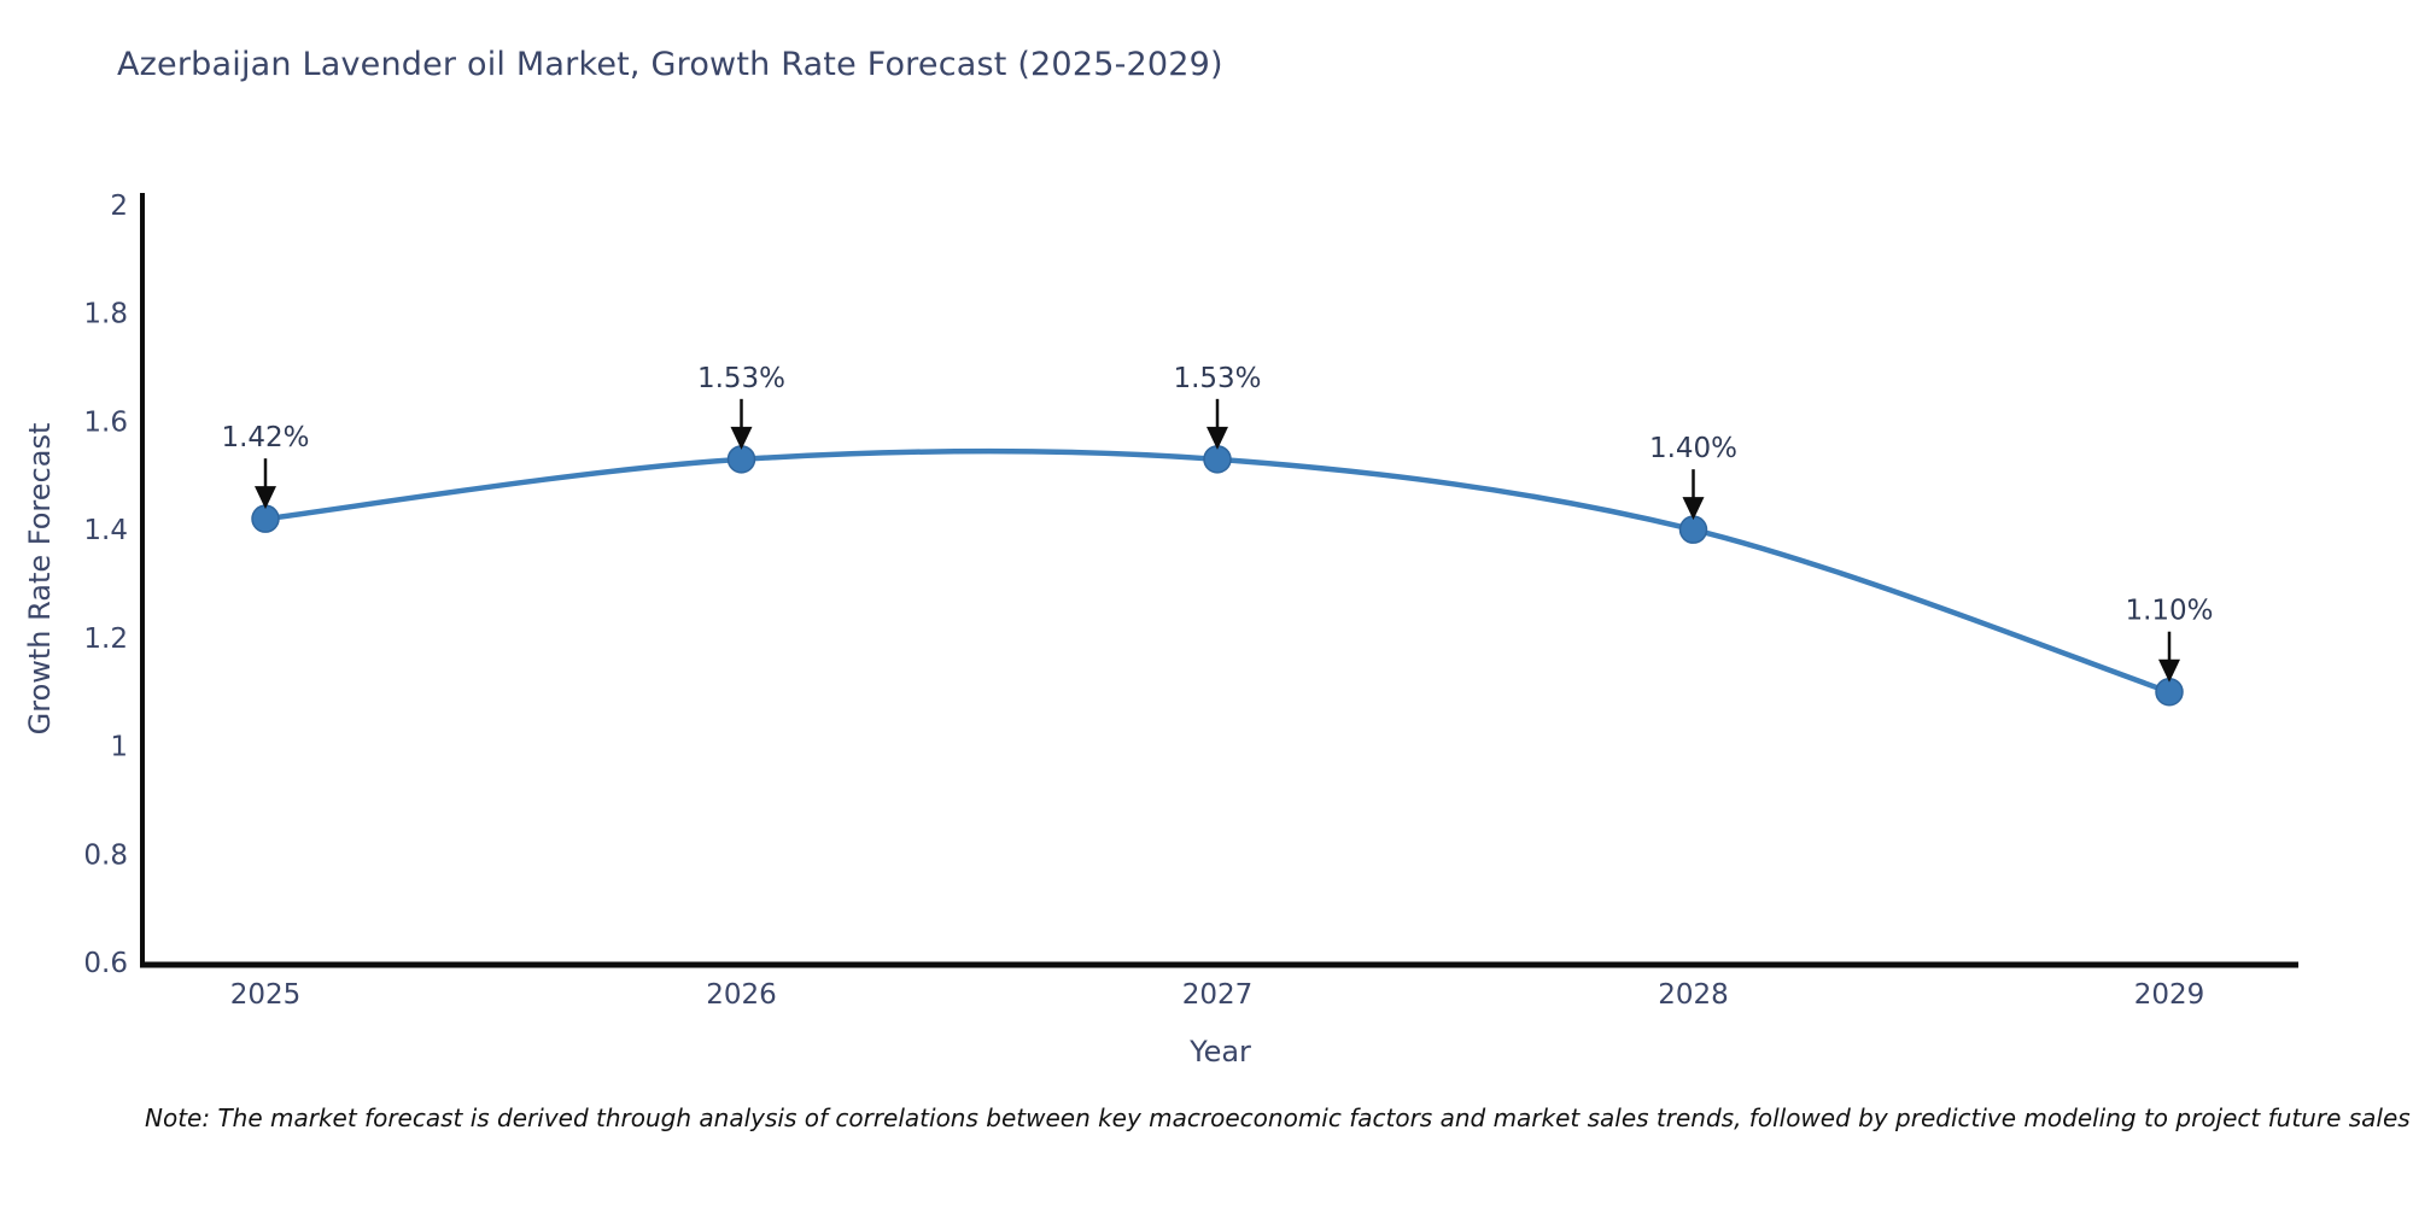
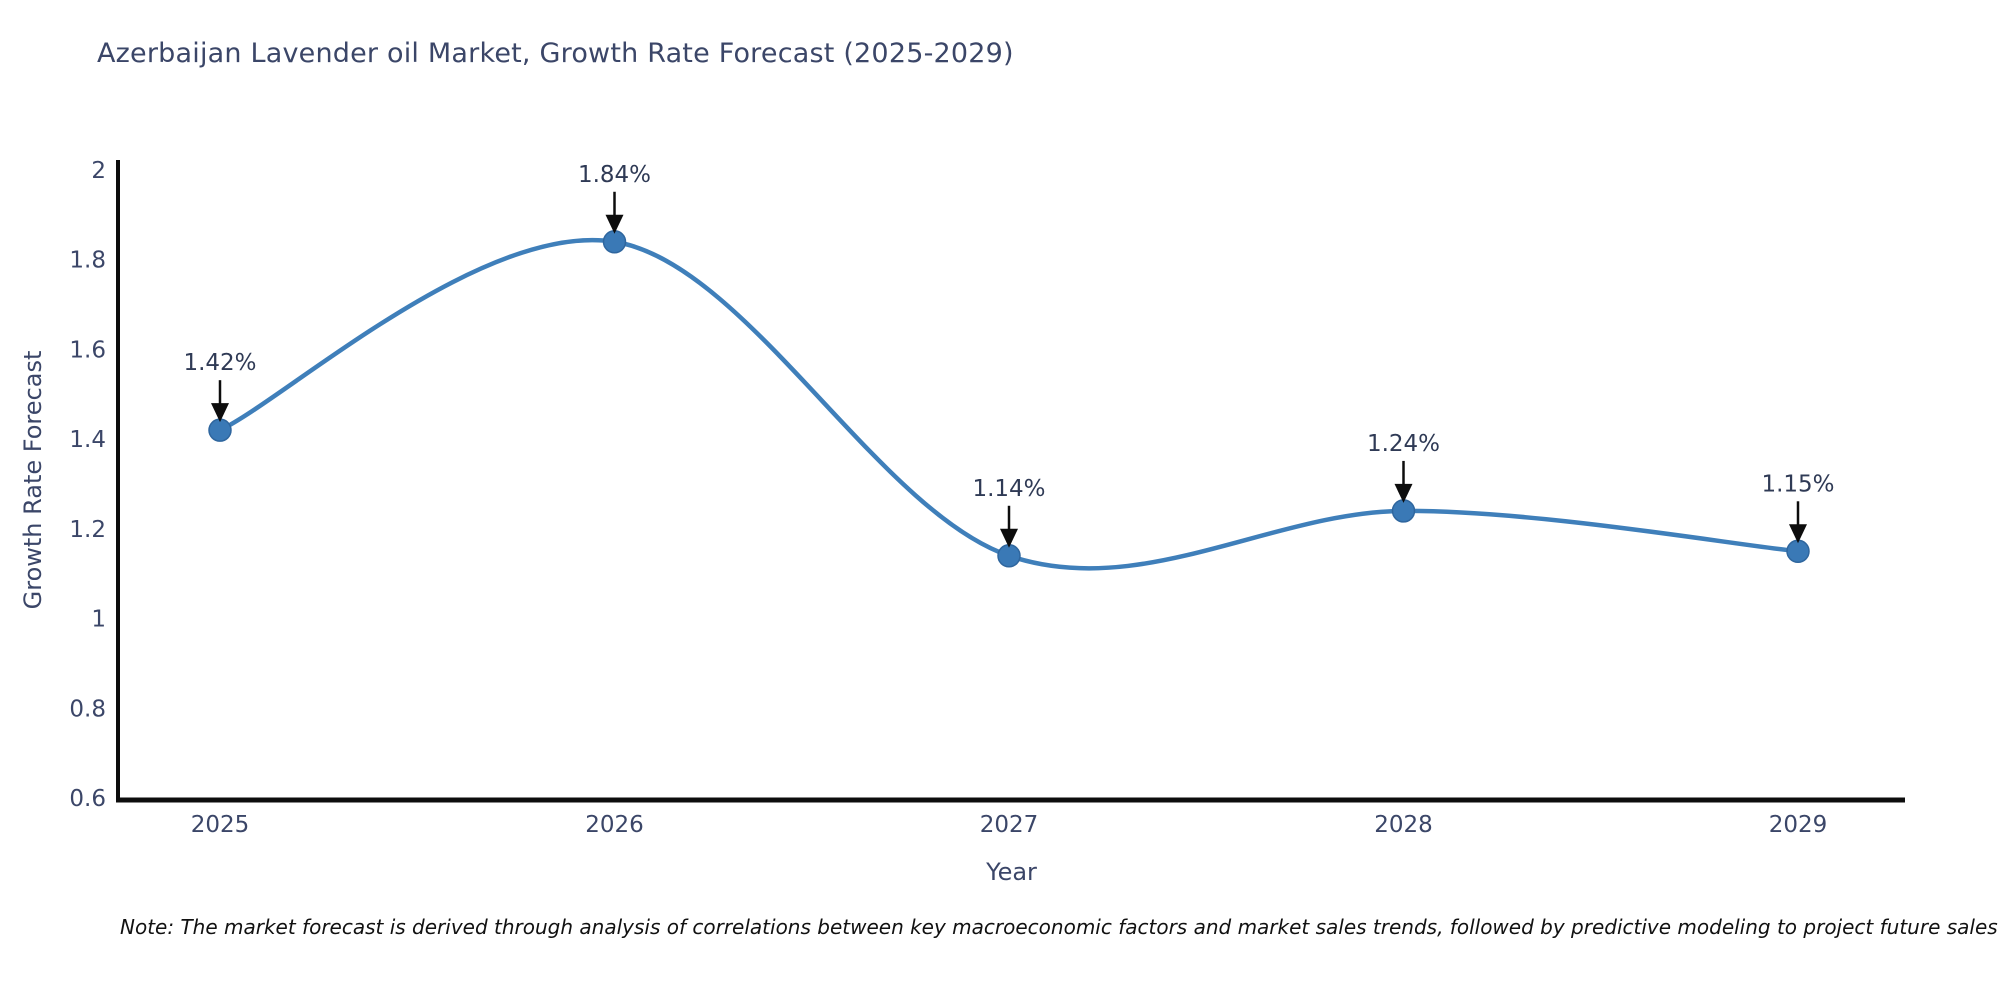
2026: 1.53% -> 1.84%
2027: 1.53% -> 1.14%
2028: 1.40% -> 1.24%
2029: 1.10% -> 1.15%
